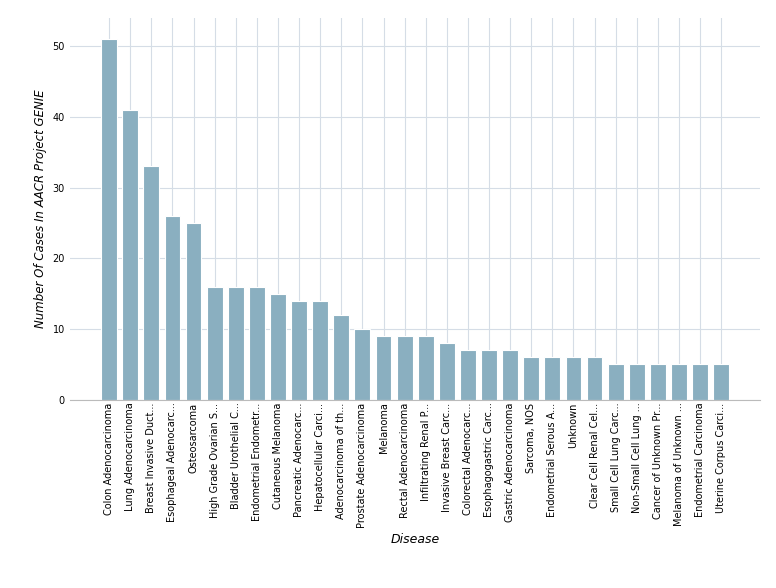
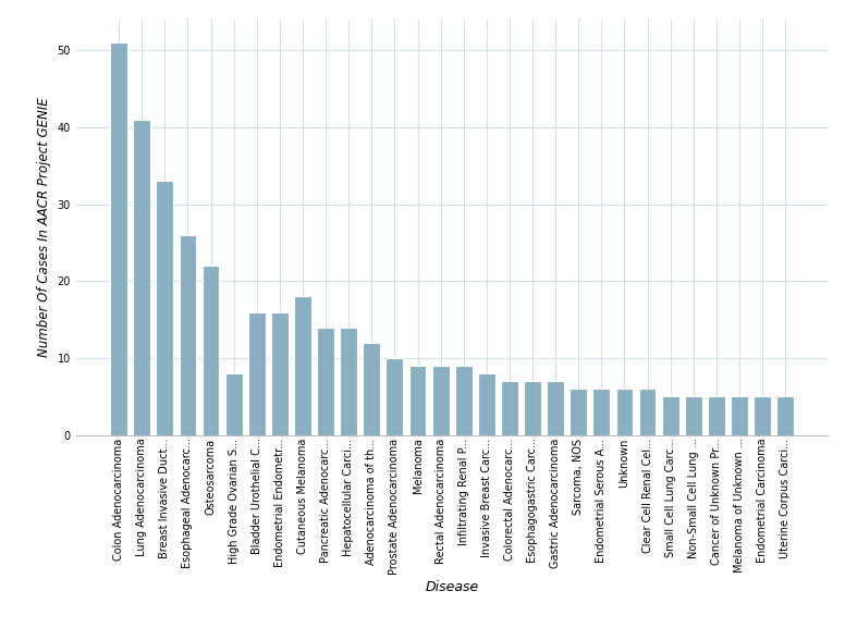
Osteosarcoma: 25 -> 22
High Grade Ovarian S...: 16 -> 8
Cutaneous Melanoma: 15 -> 18
